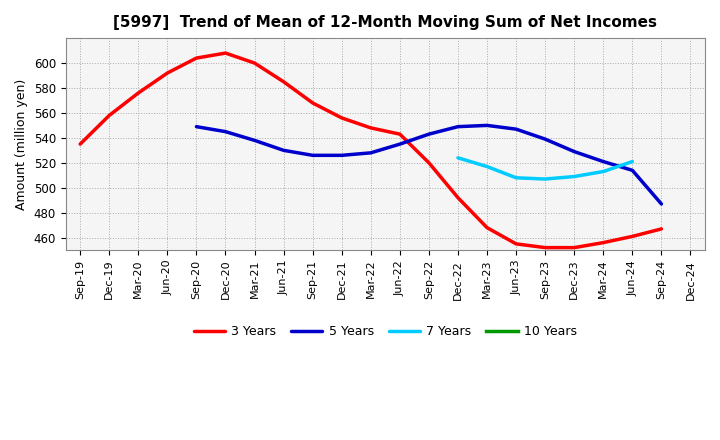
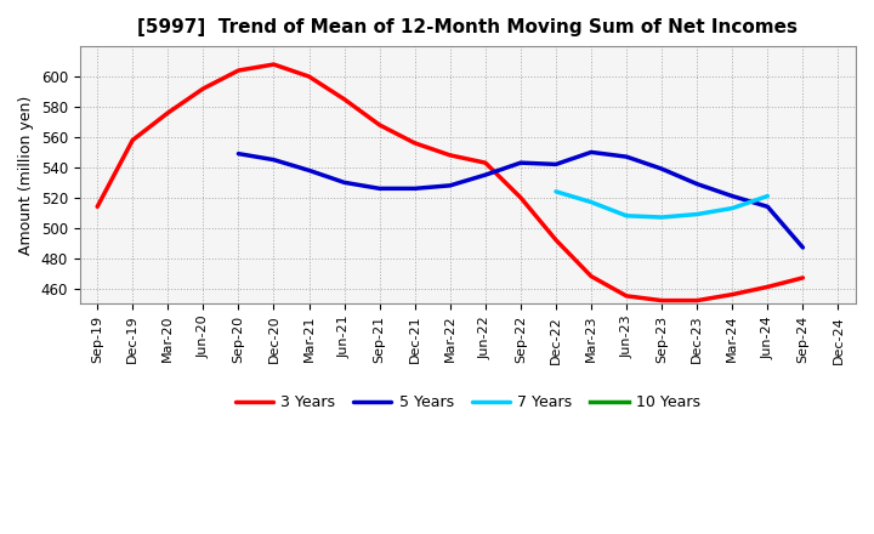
3 Years/Sep-19: 535 -> 514
5 Years/Dec-22: 549 -> 542
